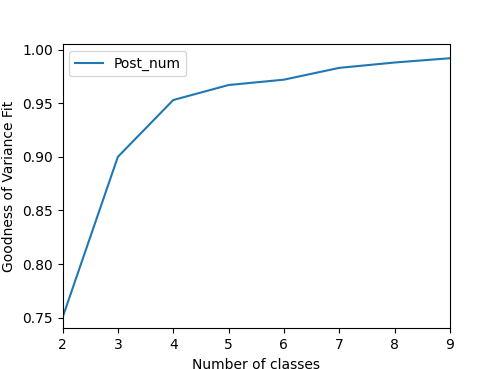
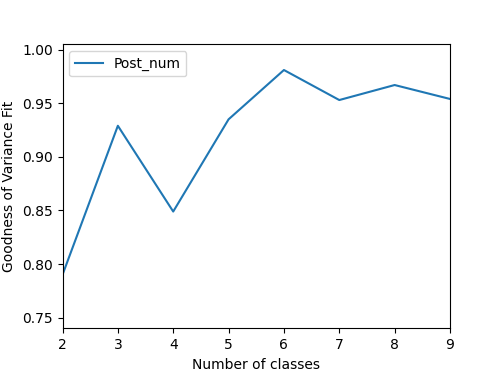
2: 0.750 -> 0.790
3: 0.900 -> 0.929
4: 0.953 -> 0.849
5: 0.967 -> 0.935
6: 0.972 -> 0.981
7: 0.983 -> 0.953
8: 0.988 -> 0.967
9: 0.992 -> 0.954
